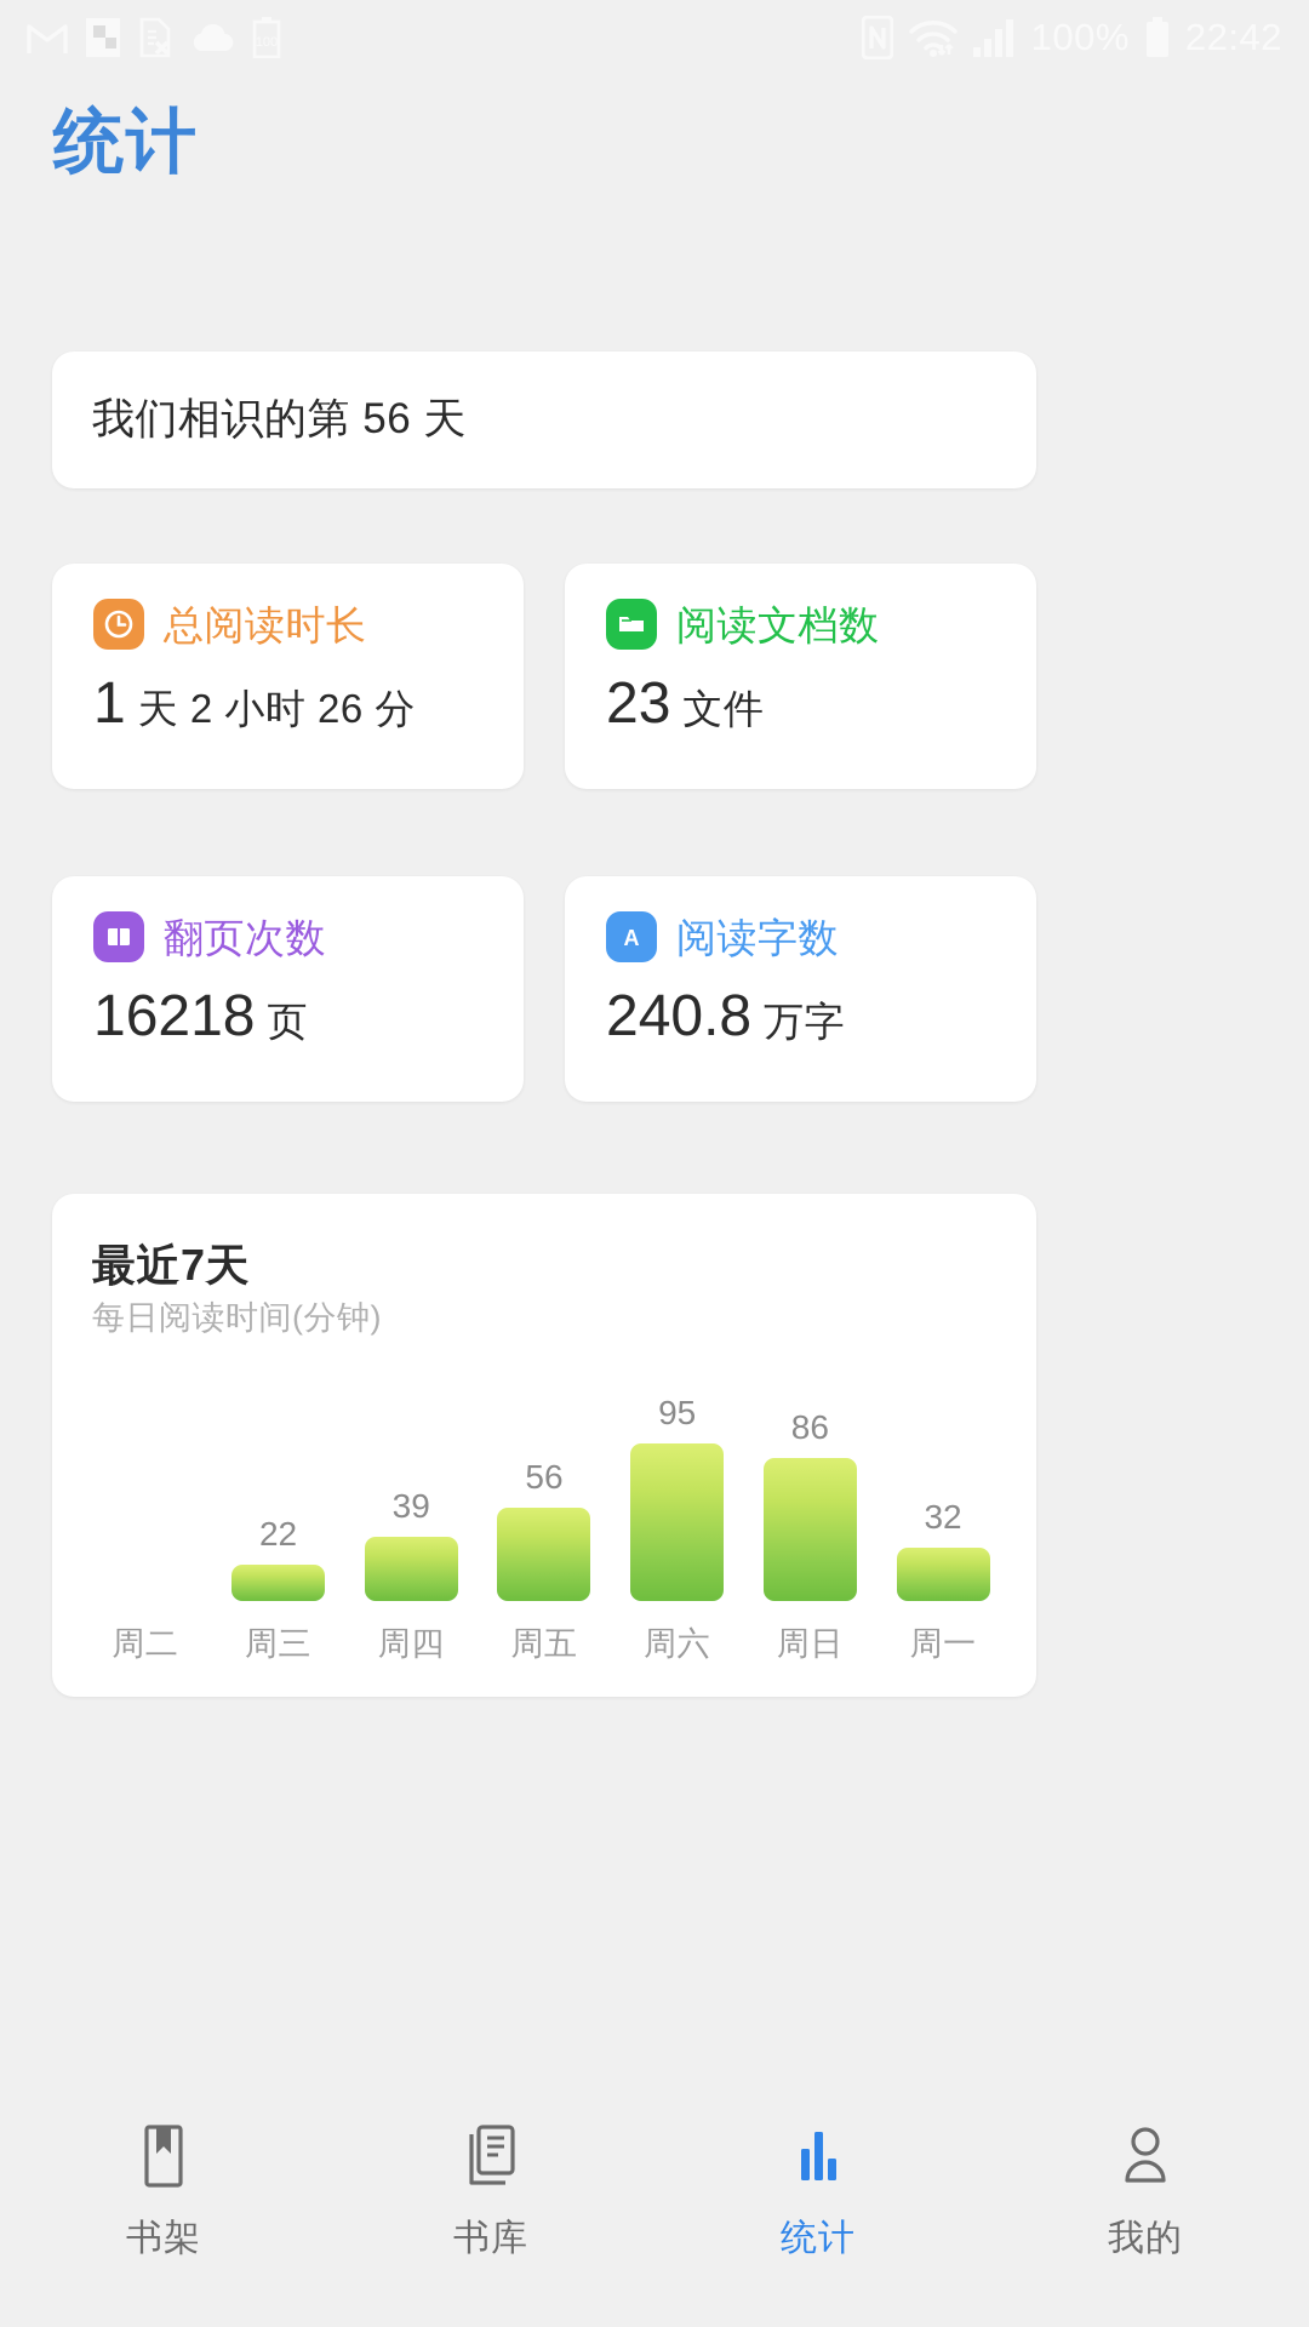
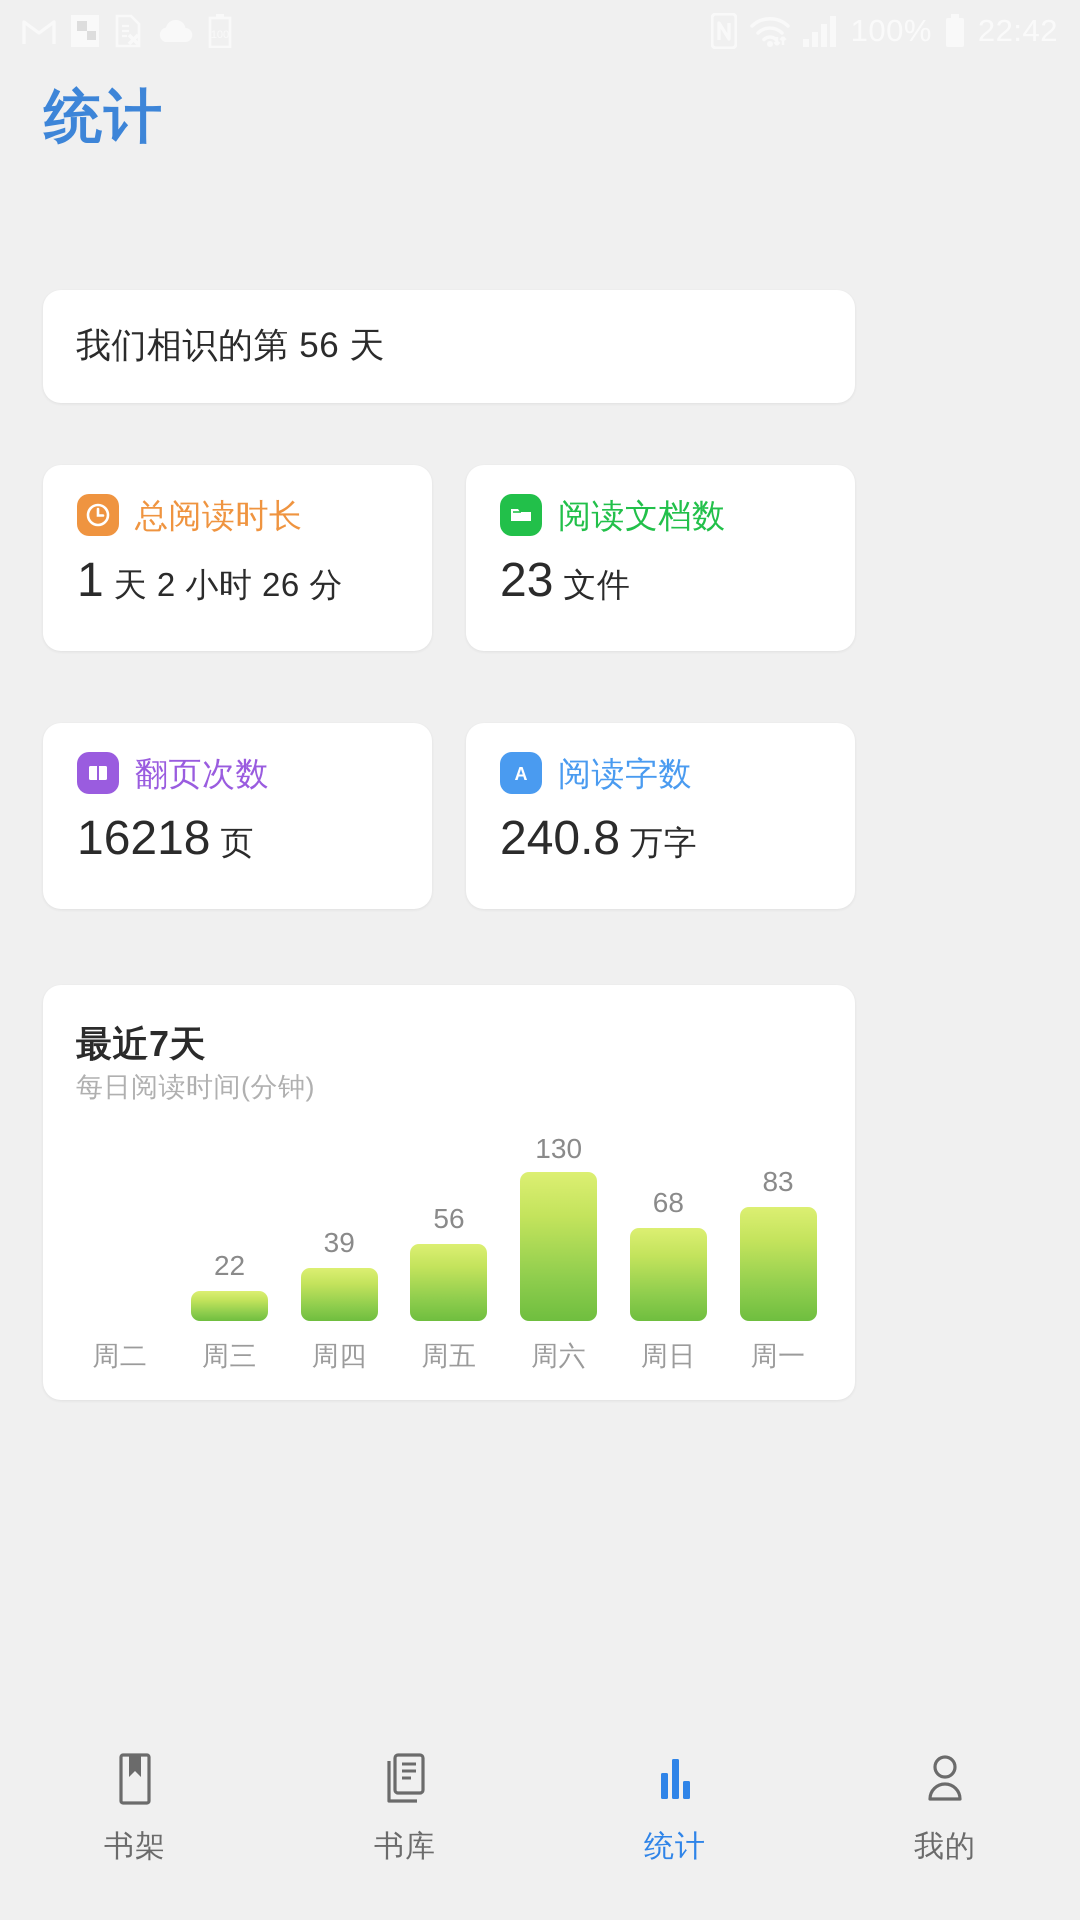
周六: 95 -> 130
周日: 86 -> 68
周一: 32 -> 83
